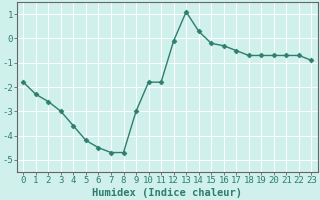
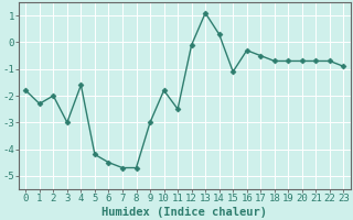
2: -2.6 -> -2.0
4: -3.6 -> -1.6
11: -1.8 -> -2.5
15: -0.2 -> -1.1
